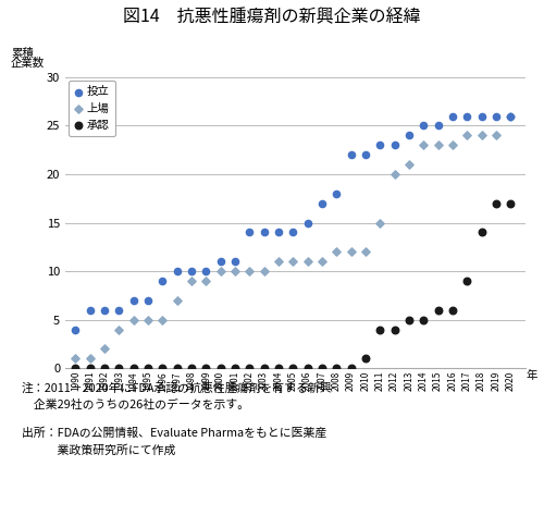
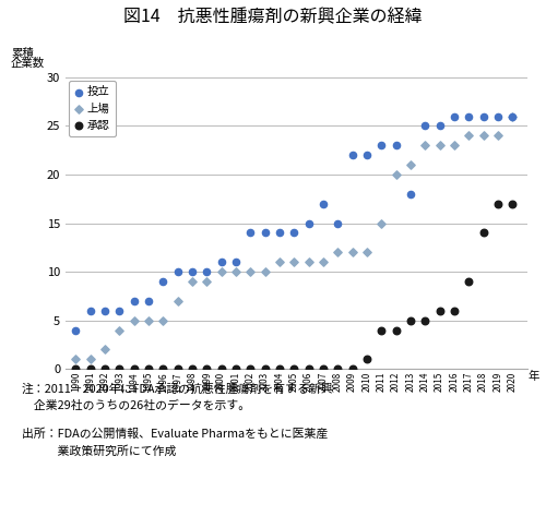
投立/2008: 18 -> 15
投立/2013: 24 -> 18
